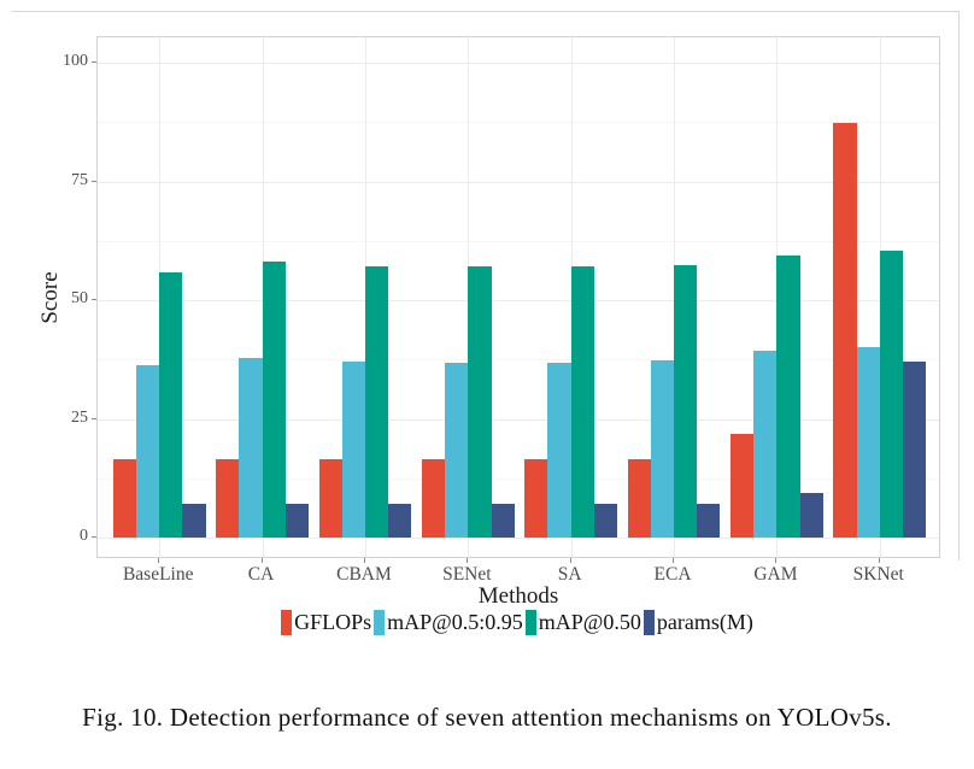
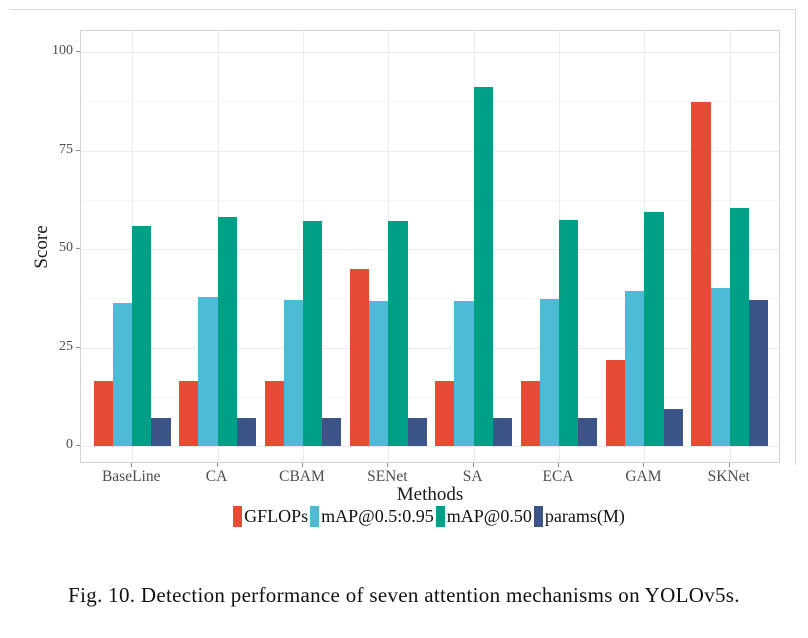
GFLOPs/SENet: 17 -> 45
mAP@0.50/SA: 57 -> 91
